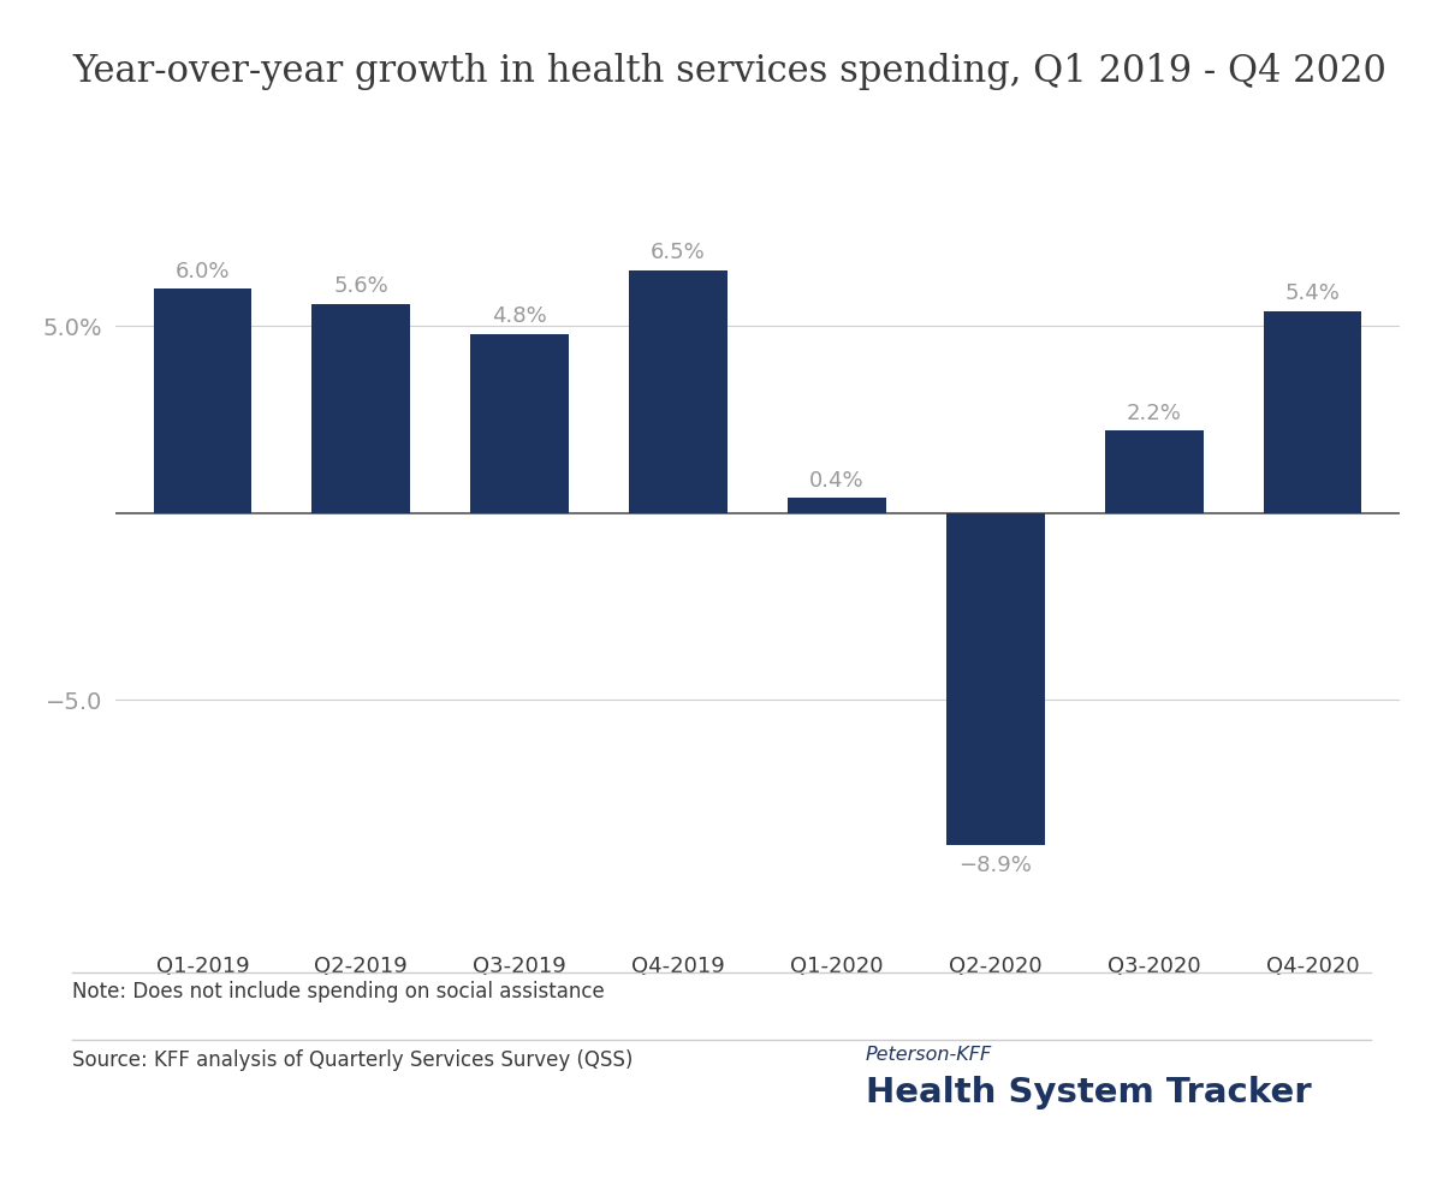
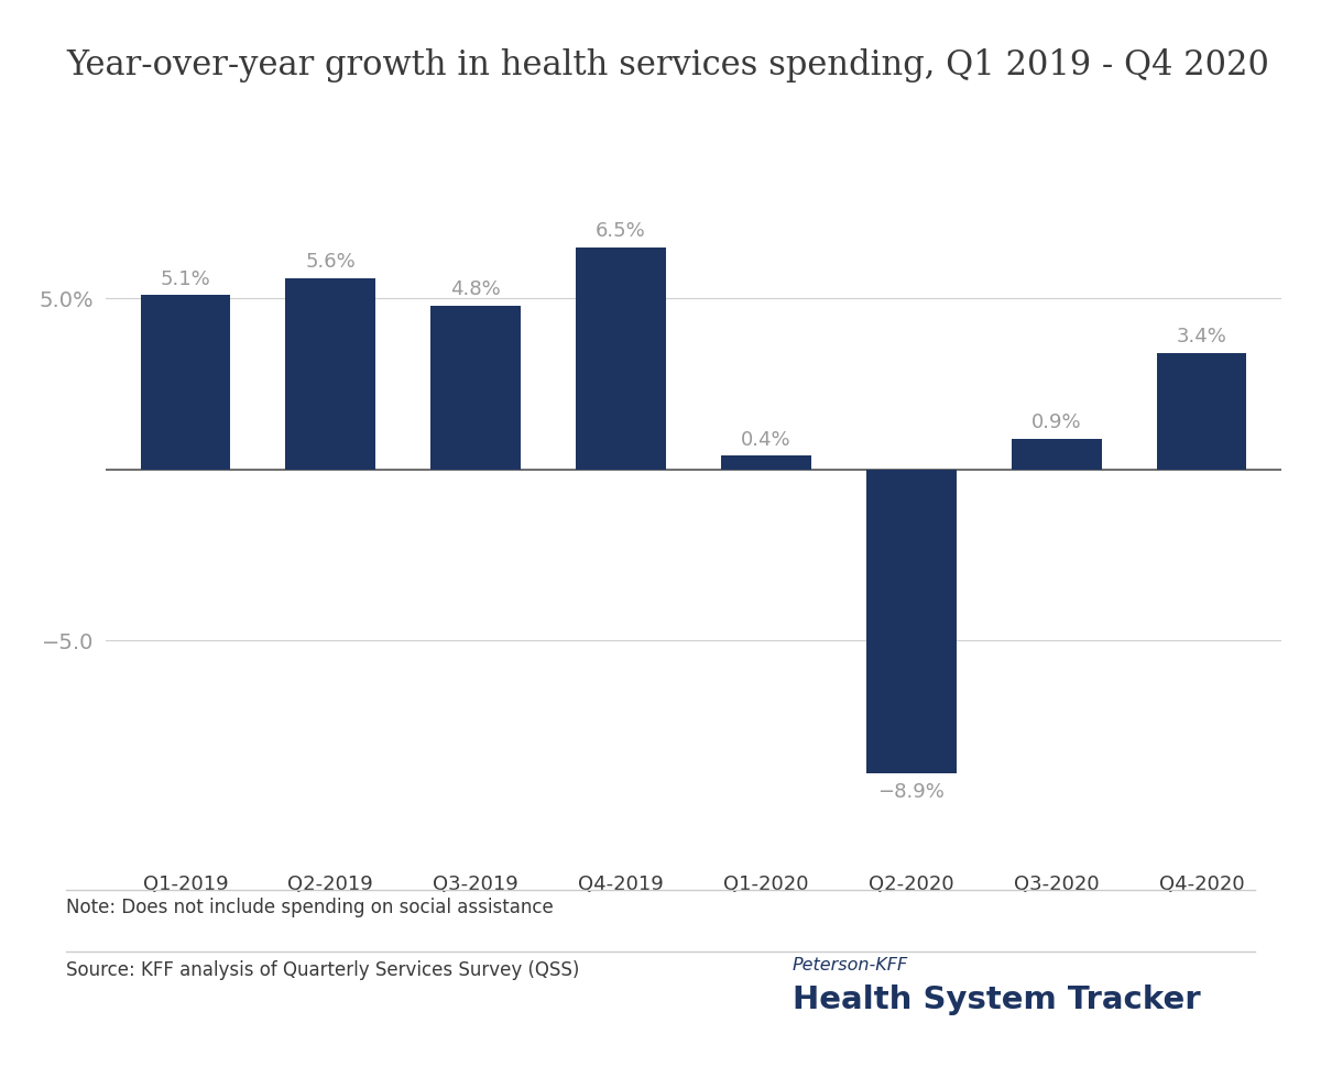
Q1-2019: 6.0% -> 5.1%
Q3-2020: 2.2% -> 0.9%
Q4-2020: 5.4% -> 3.4%
